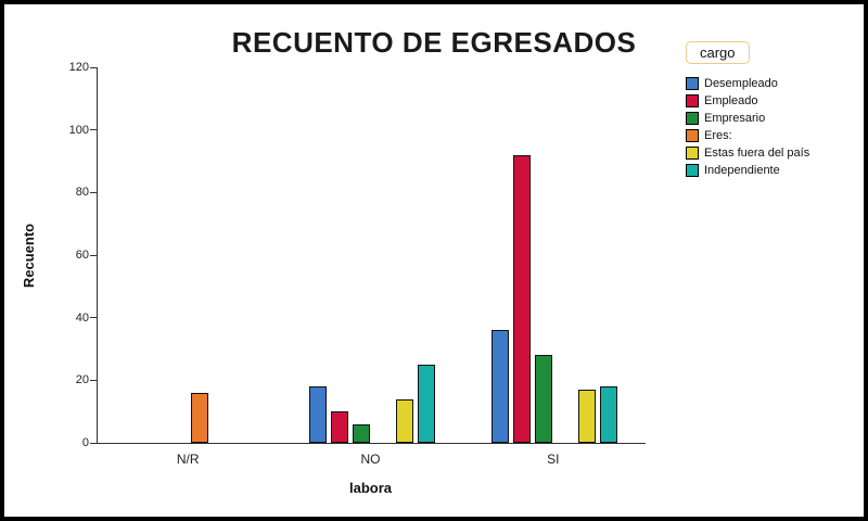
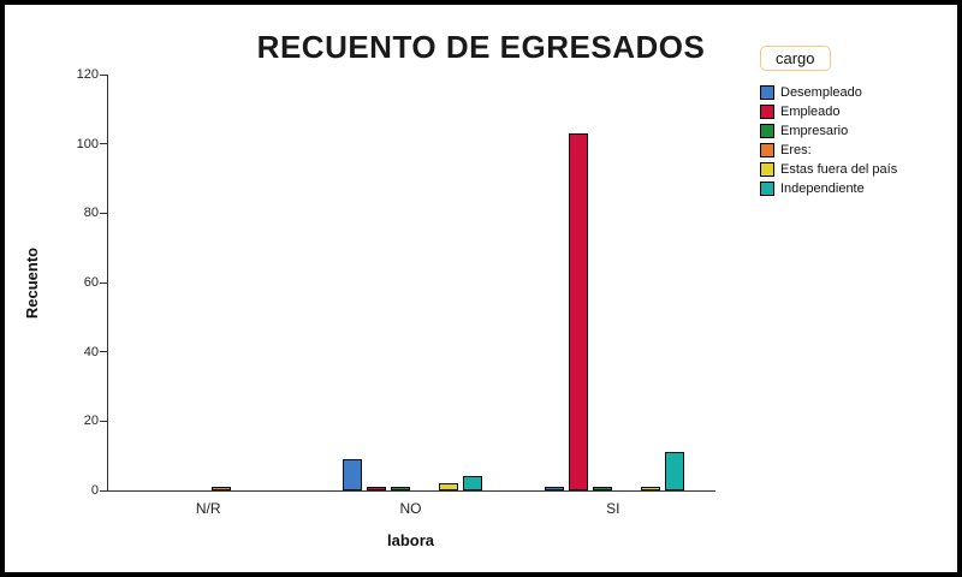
Eres:/N/R: 16 -> 1
Desempleado/NO: 18 -> 9
Empleado/NO: 10 -> 1
Empresario/NO: 6 -> 1
Estas fuera del país/NO: 14 -> 2
Independiente/NO: 25 -> 4
Desempleado/SI: 36 -> 1
Empleado/SI: 92 -> 103
Empresario/SI: 28 -> 1
Estas fuera del país/SI: 17 -> 1
Independiente/SI: 18 -> 11
